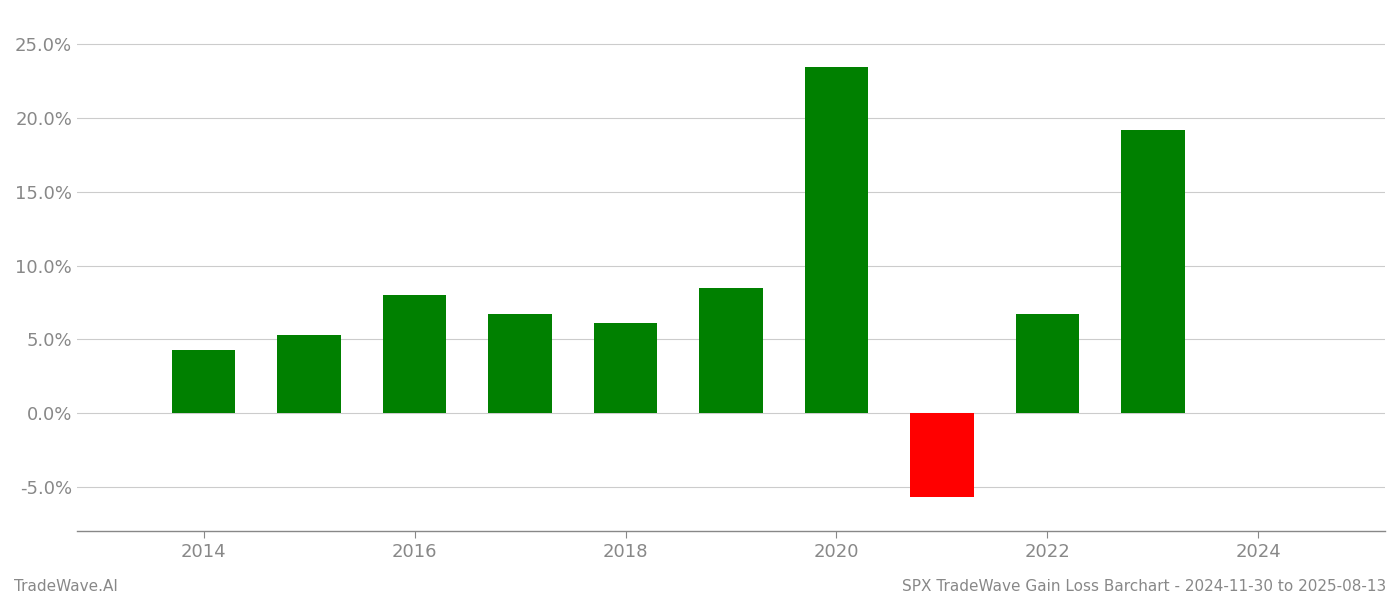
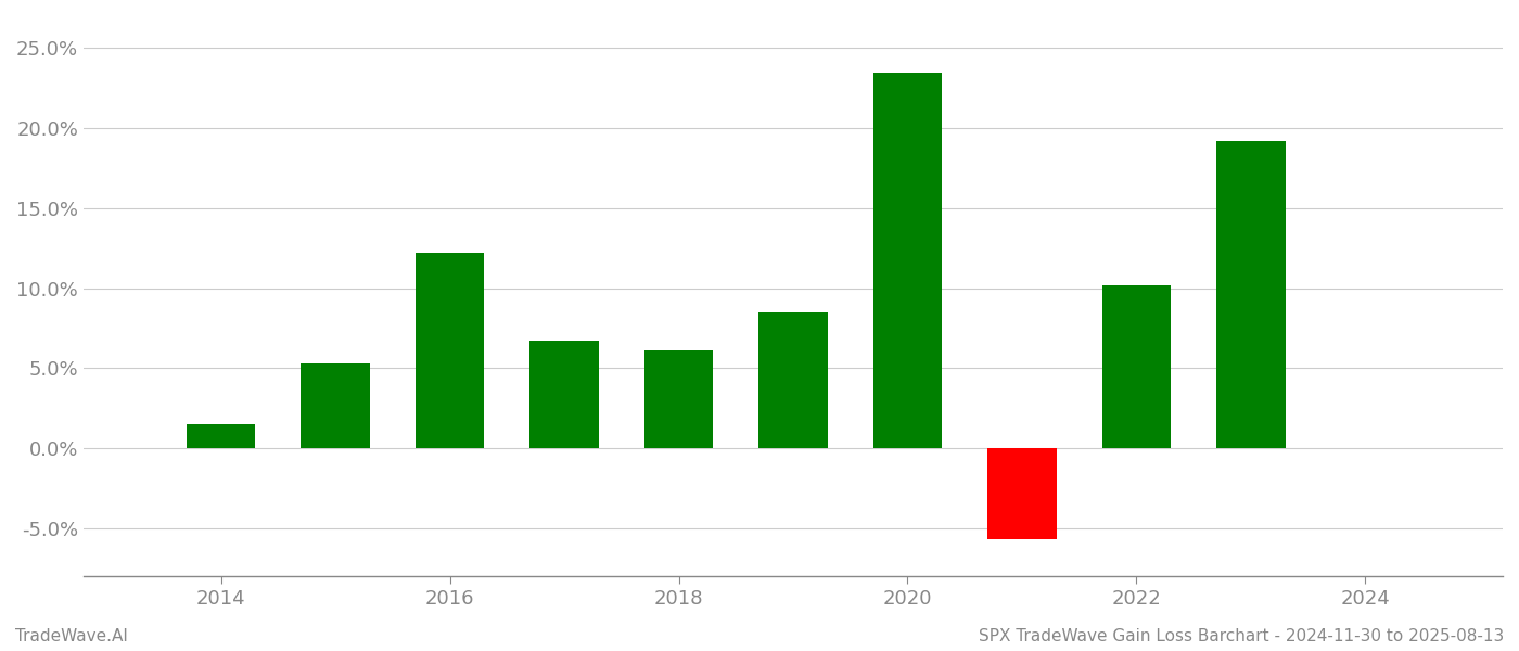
2014: 4.3% -> 1.5%
2016: 8.0% -> 12.2%
2022: 6.7% -> 10.2%
